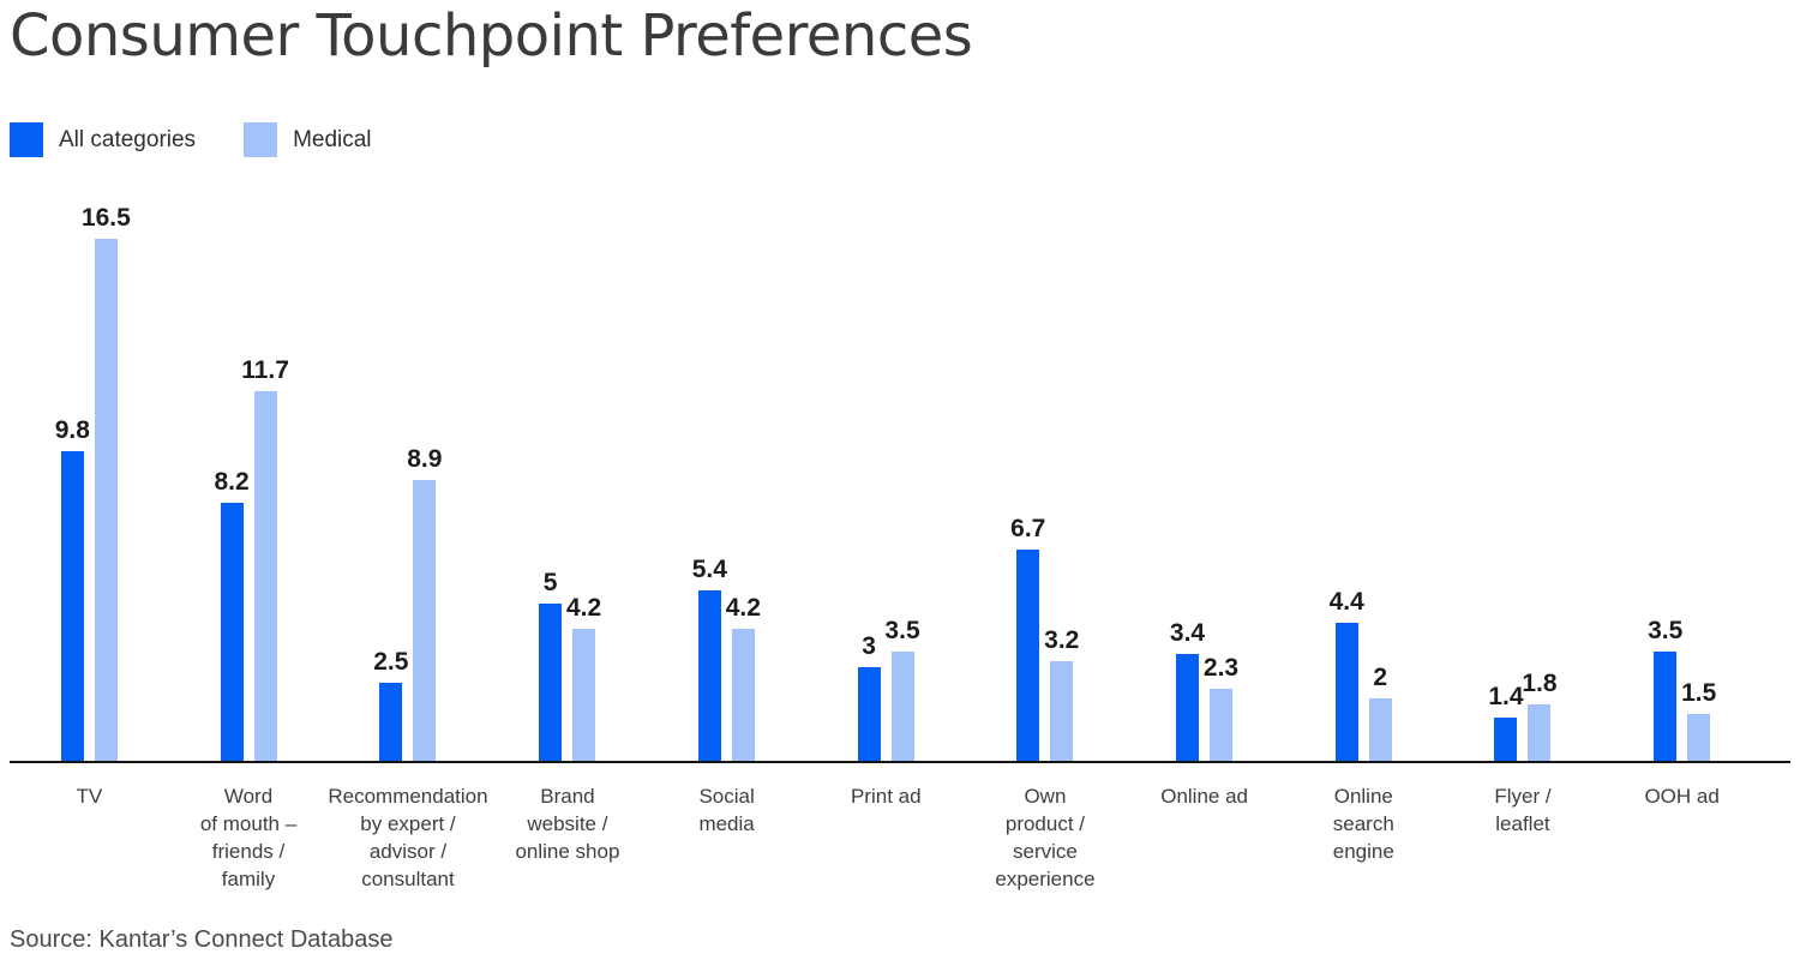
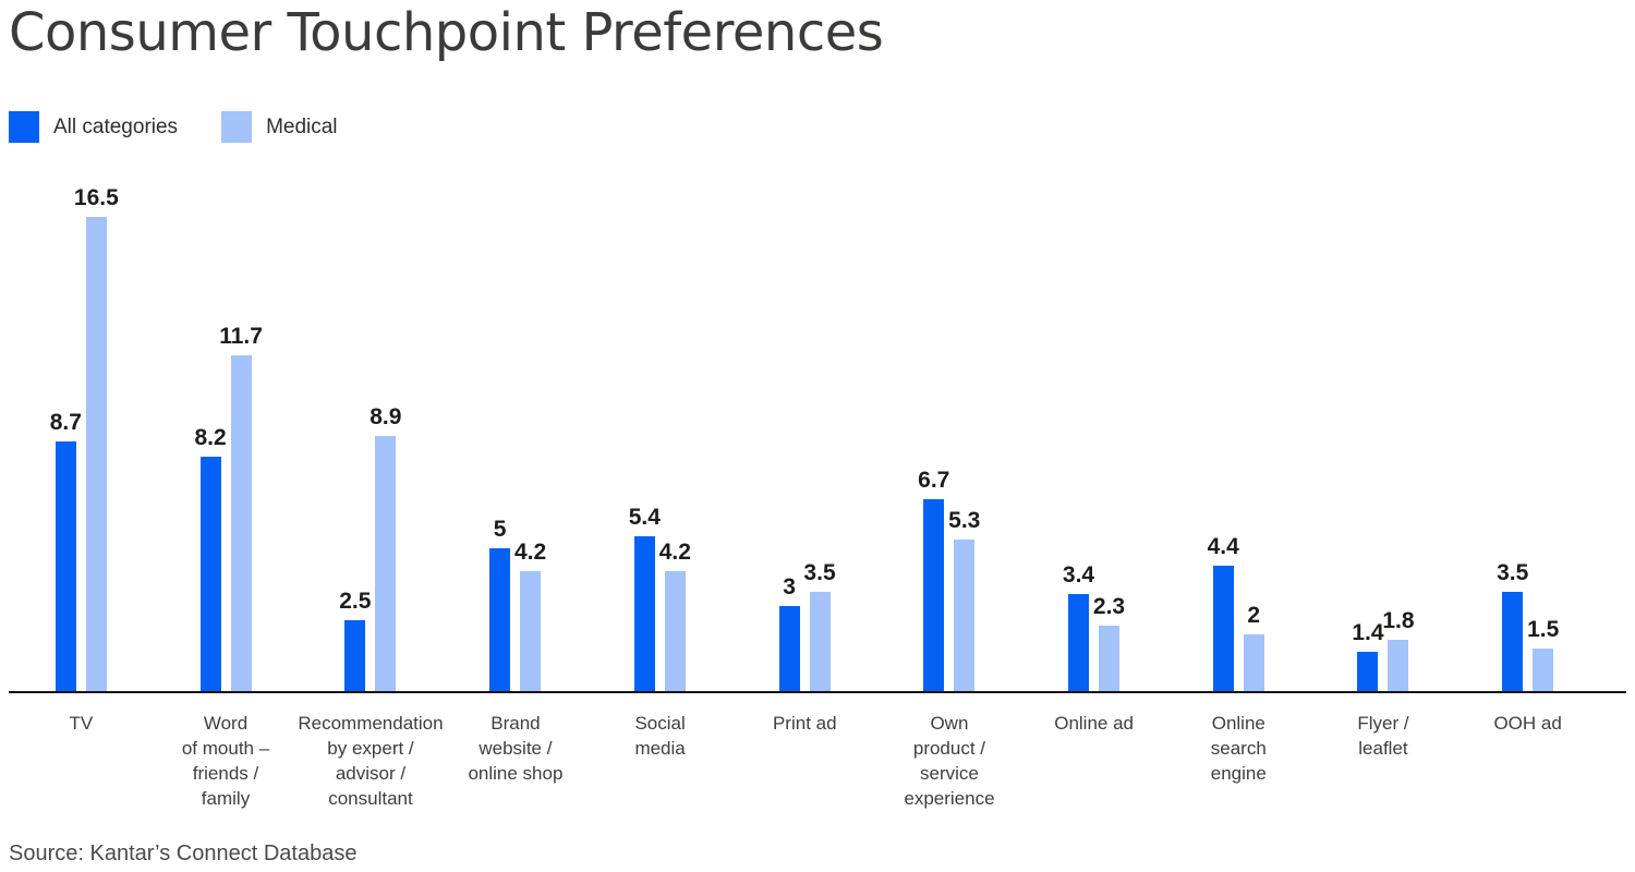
All categories/TV: 9.8 -> 8.7
Medical/Own product / service experience: 3.2 -> 5.3
